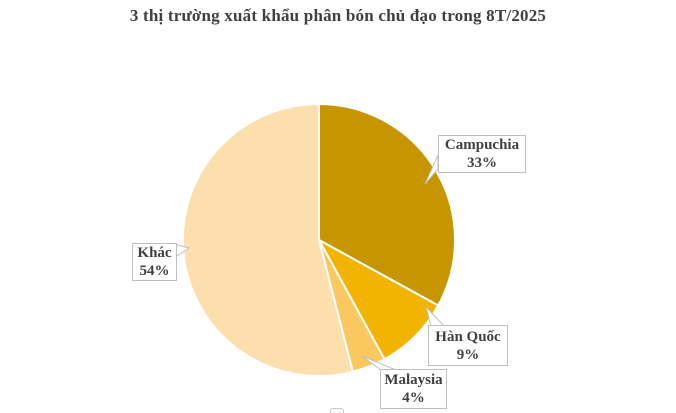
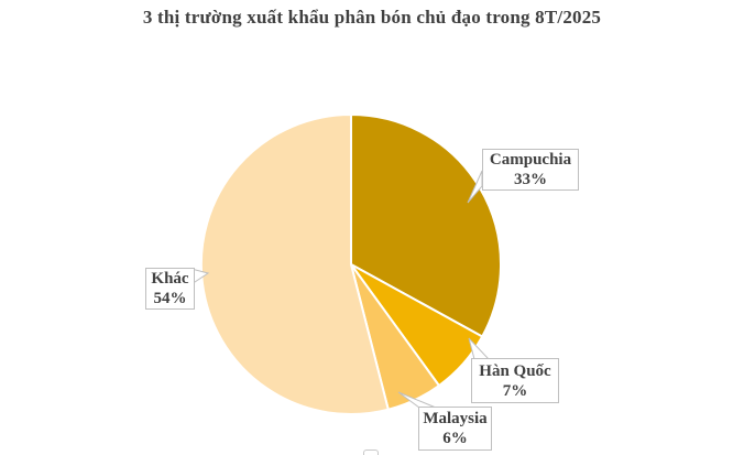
Hàn Quốc: 9% -> 7%
Malaysia: 4% -> 6%
